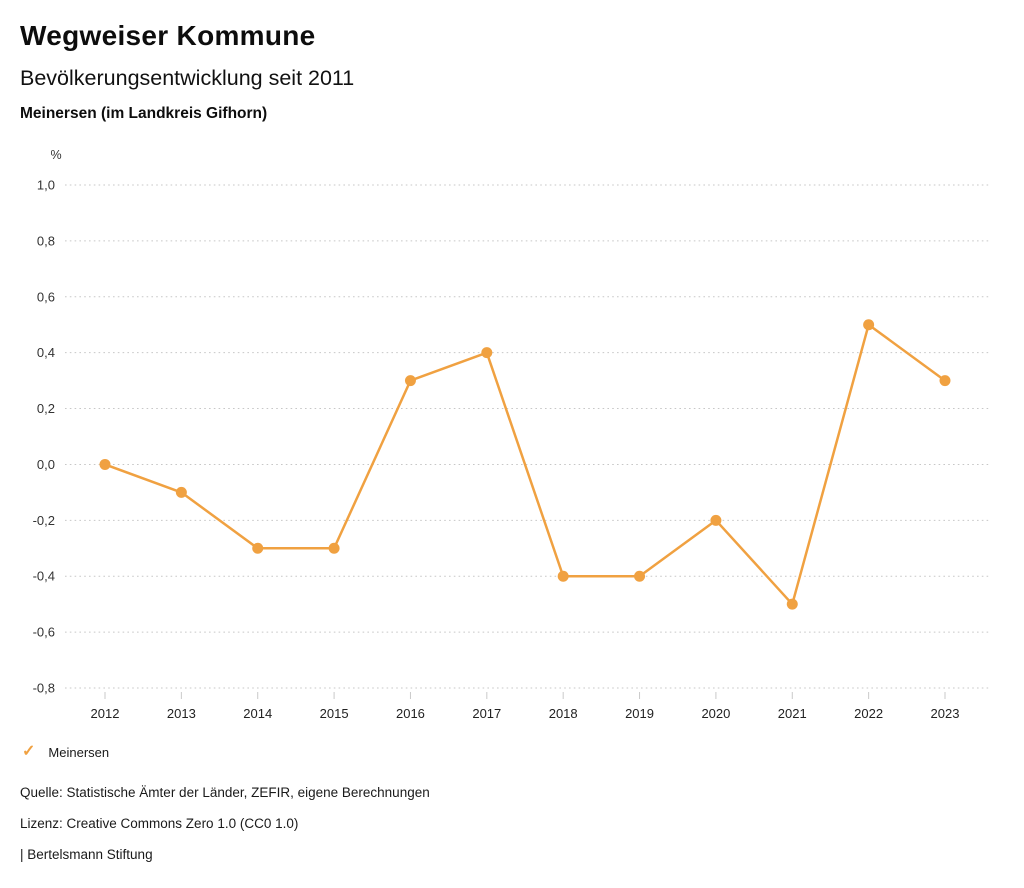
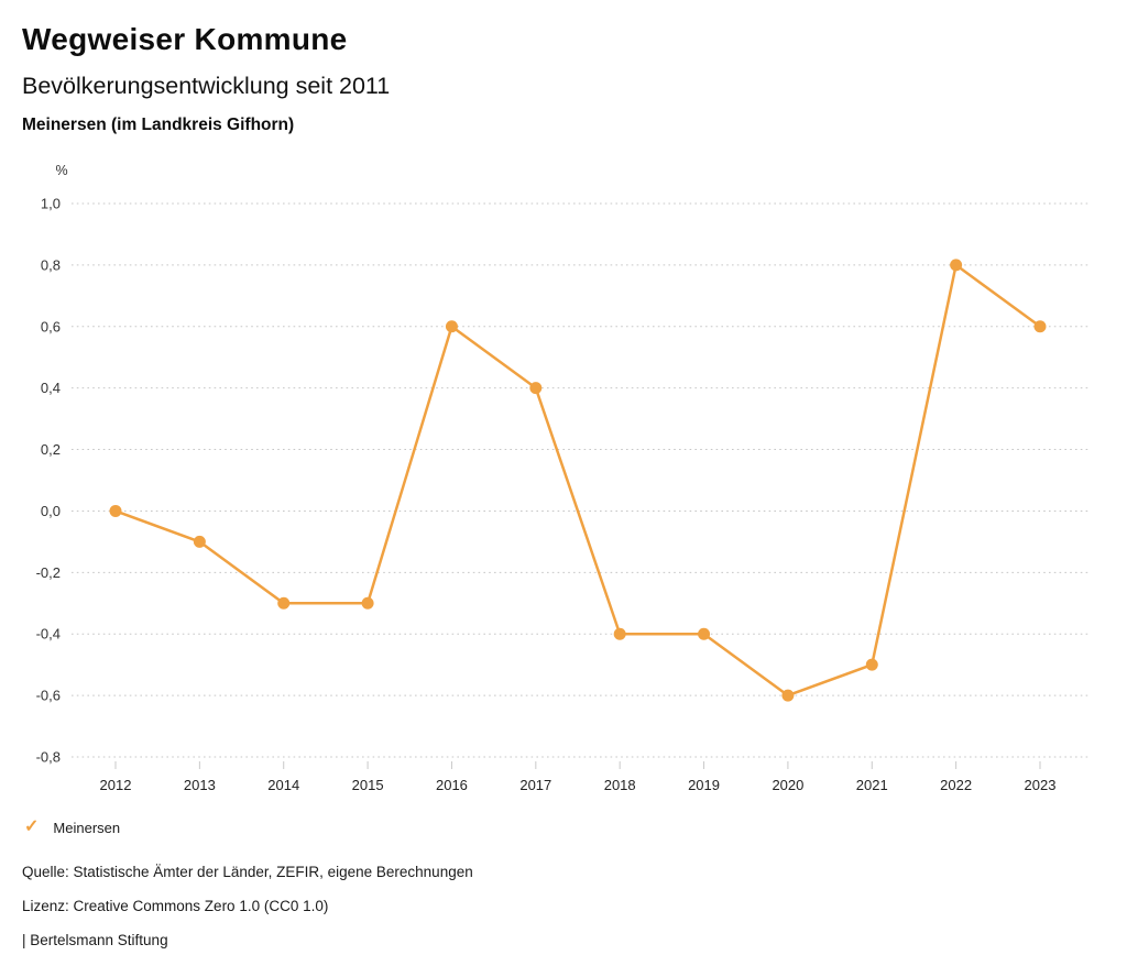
2016: 0,3 -> 0,6
2020: -0,2 -> -0,6
2022: 0,5 -> 0,8
2023: 0,3 -> 0,6
